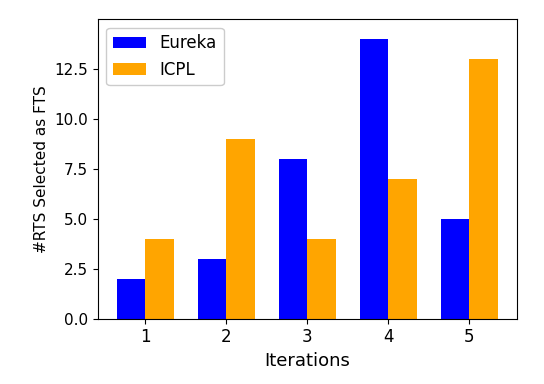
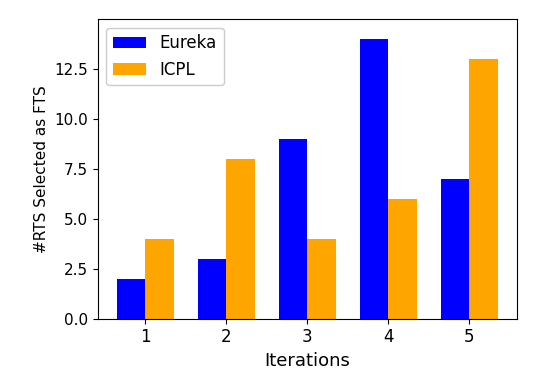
ICPL/2: 9 -> 8
Eureka/3: 8 -> 9
ICPL/4: 7 -> 6
Eureka/5: 5 -> 7
